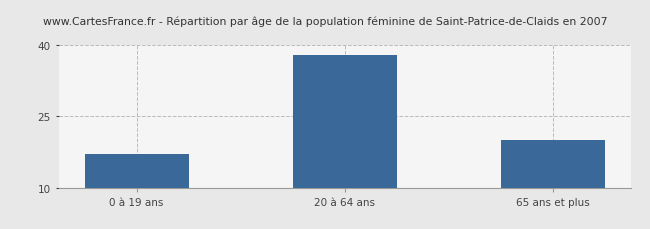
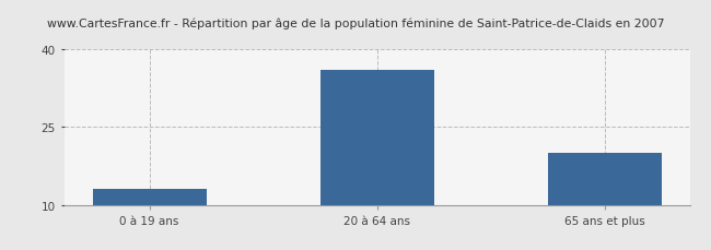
0 à 19 ans: 17 -> 13
20 à 64 ans: 38 -> 36
